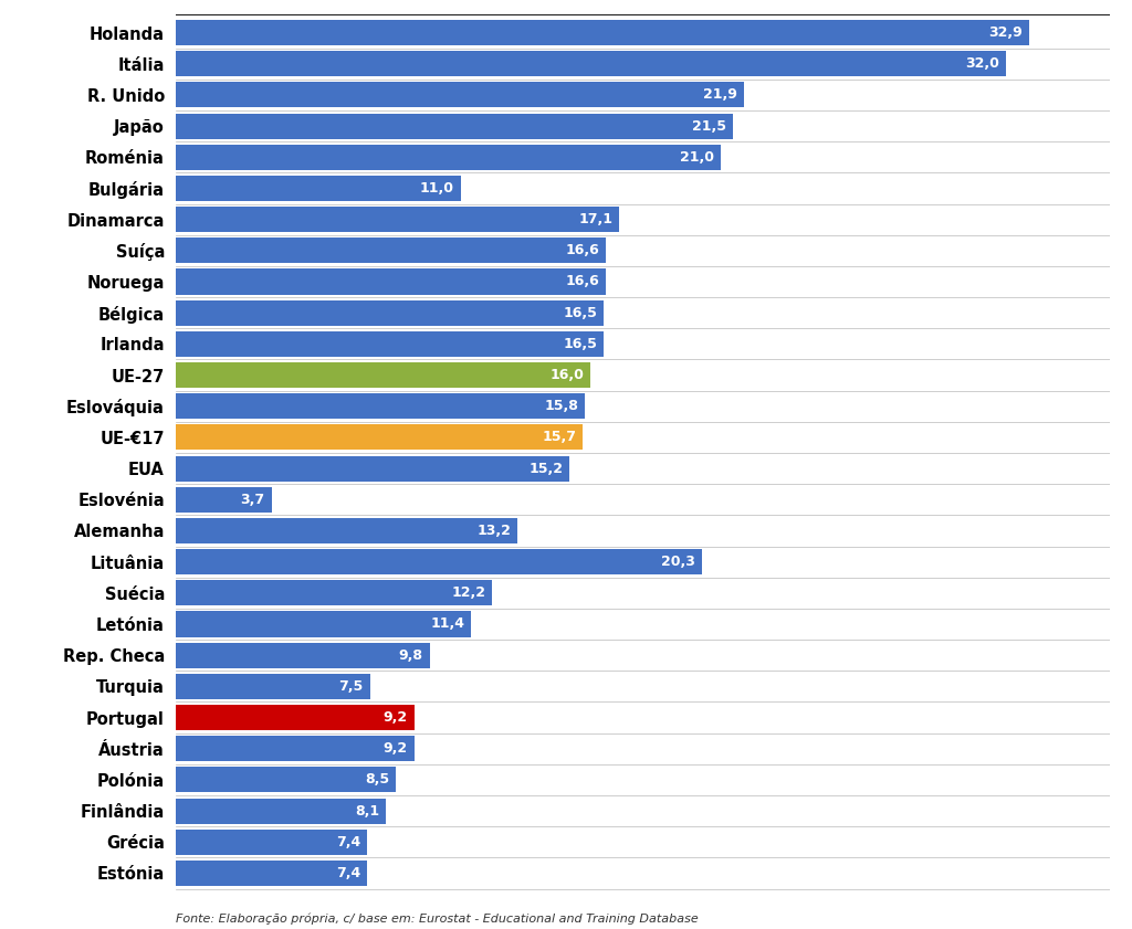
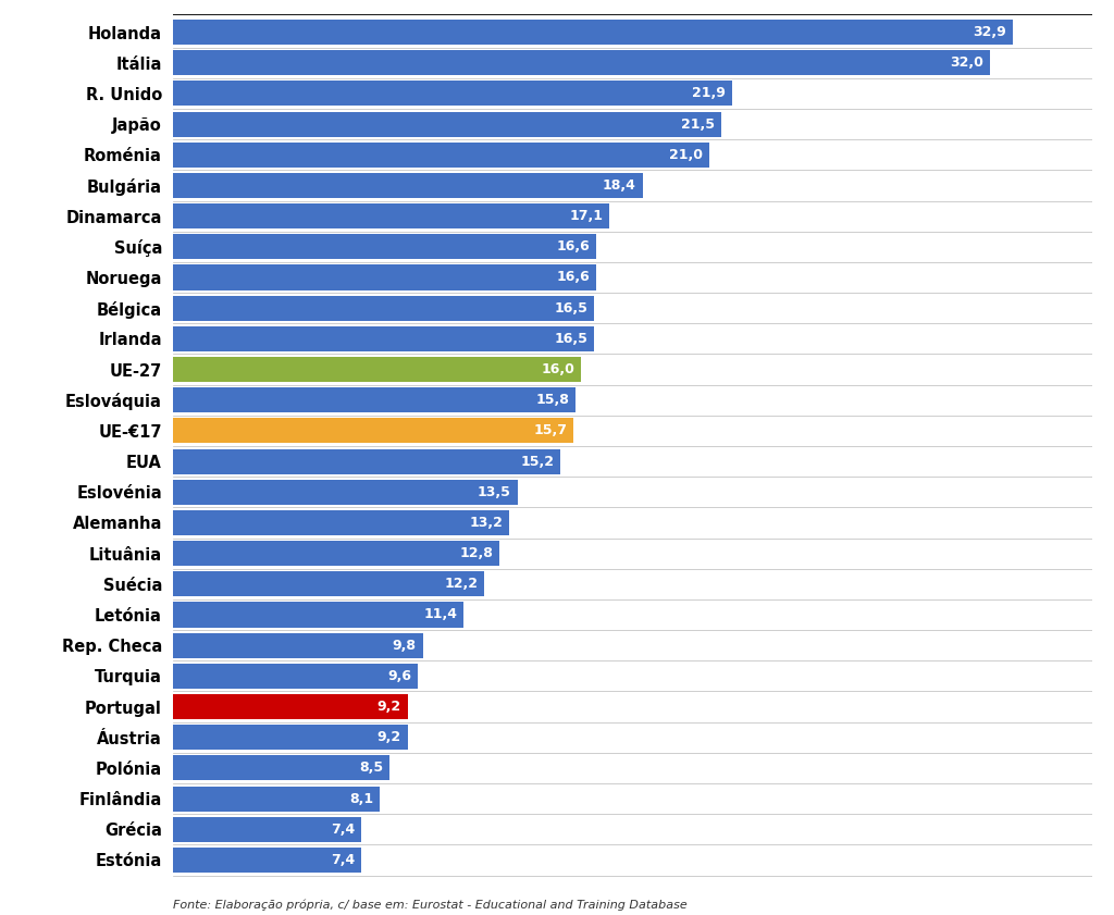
Bulgária: 11,0 -> 18,4
Eslovénia: 3,7 -> 13,5
Lituânia: 20,3 -> 12,8
Turquia: 7,5 -> 9,6
